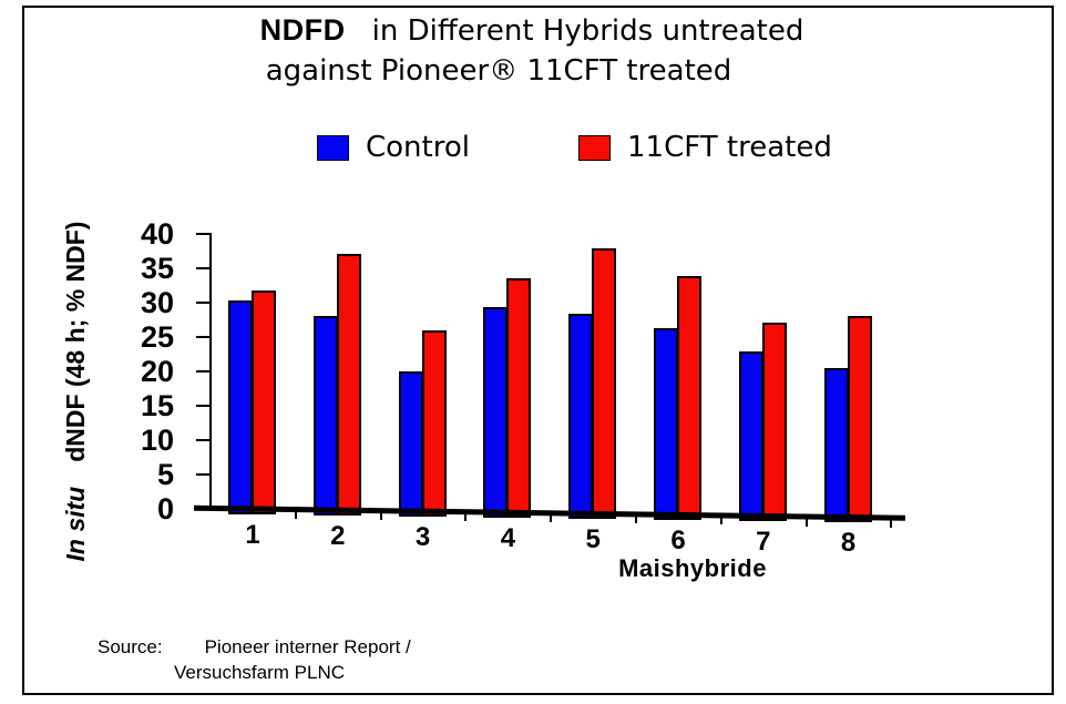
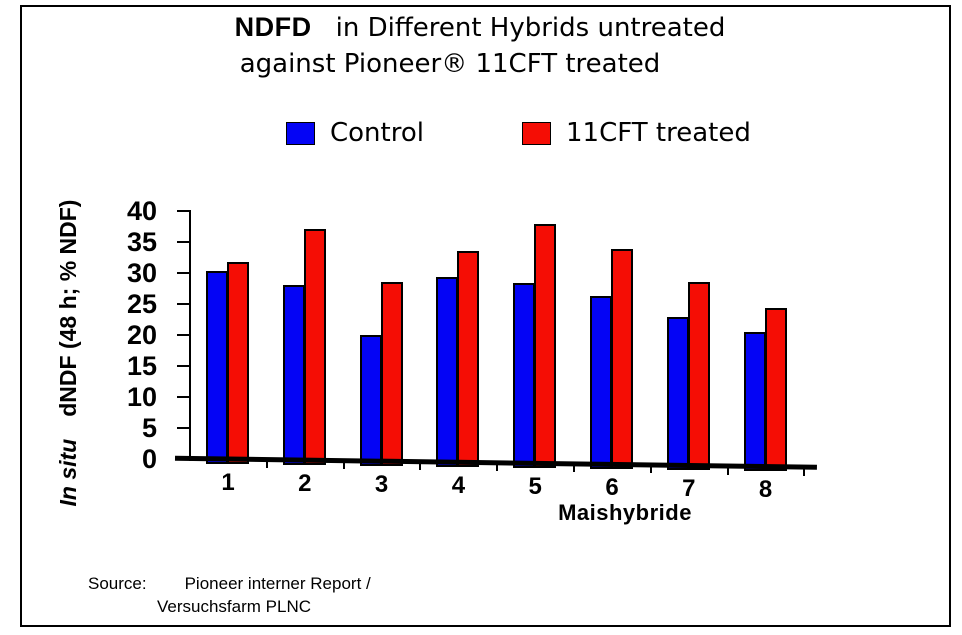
11CFT treated/3: 26 -> 28
11CFT treated/7: 27 -> 28
11CFT treated/8: 28 -> 24
